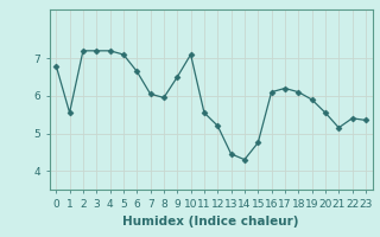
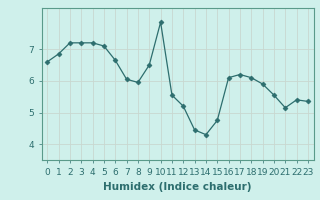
0: 6.80 -> 6.60
1: 5.55 -> 6.85
10: 7.10 -> 7.85
